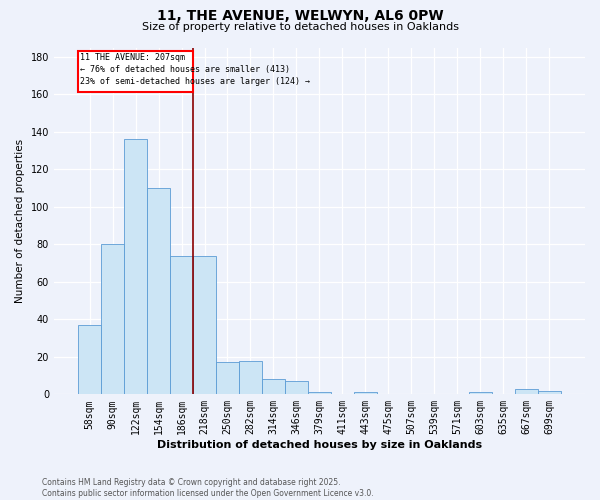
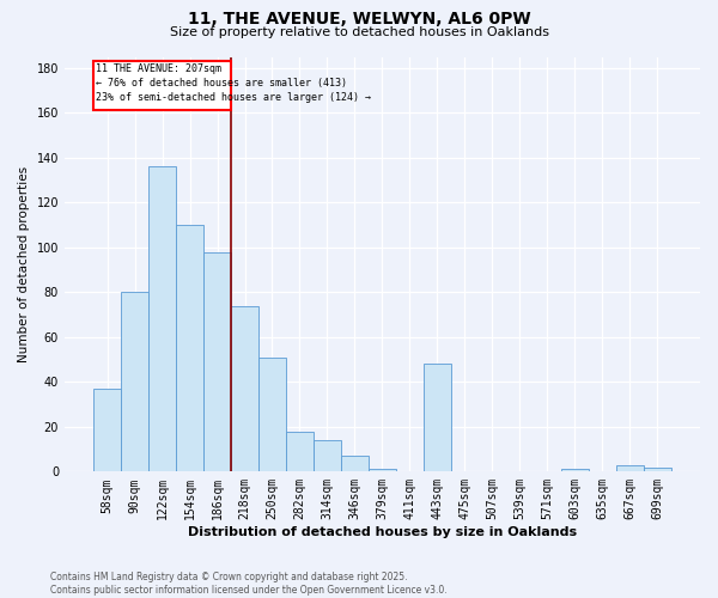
186sqm: 74 -> 98
250sqm: 17 -> 51
314sqm: 8 -> 14
443sqm: 1 -> 48
